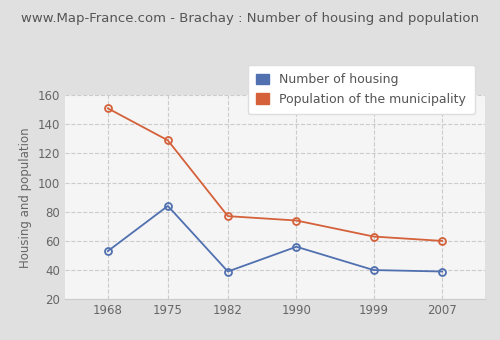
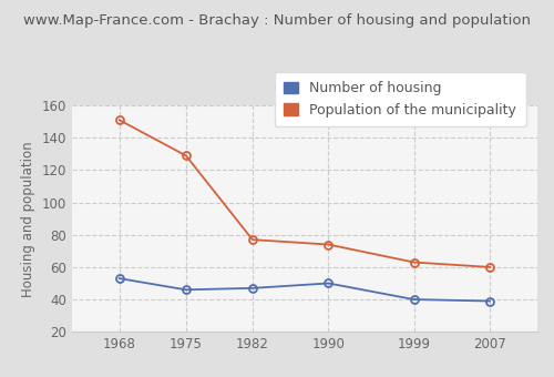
Number of housing/1975: 84 -> 46
Number of housing/1982: 39 -> 47
Number of housing/1990: 56 -> 50
